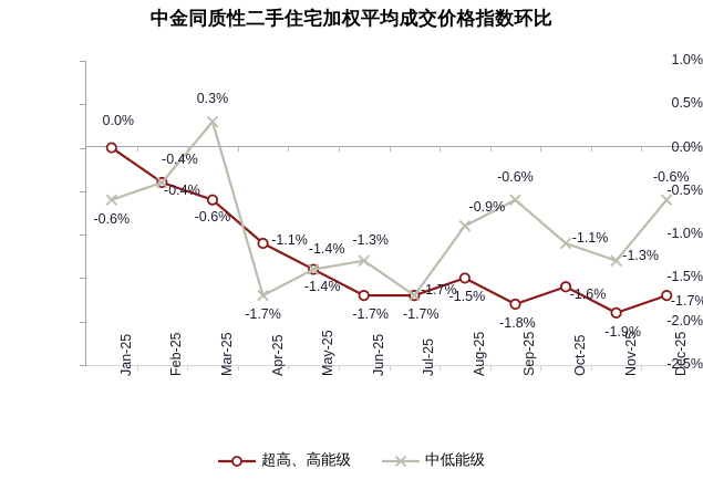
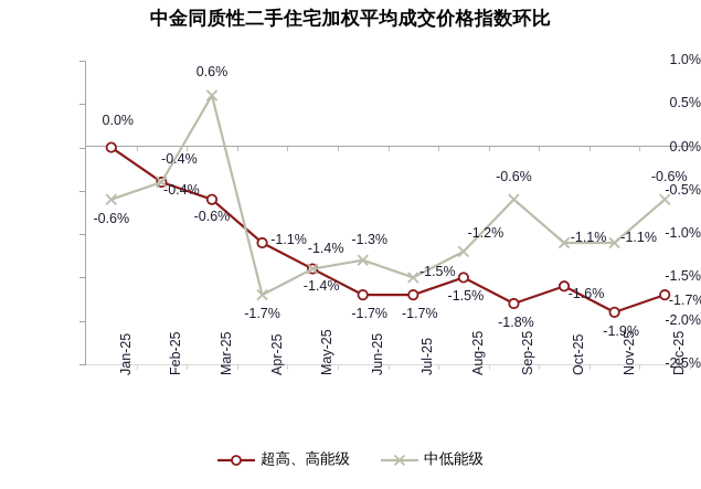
中低能级/Mar-25: 0.3% -> 0.6%
中低能级/Jul-25: -1.7% -> -1.5%
中低能级/Aug-25: -0.9% -> -1.2%
中低能级/Nov-25: -1.3% -> -1.1%
